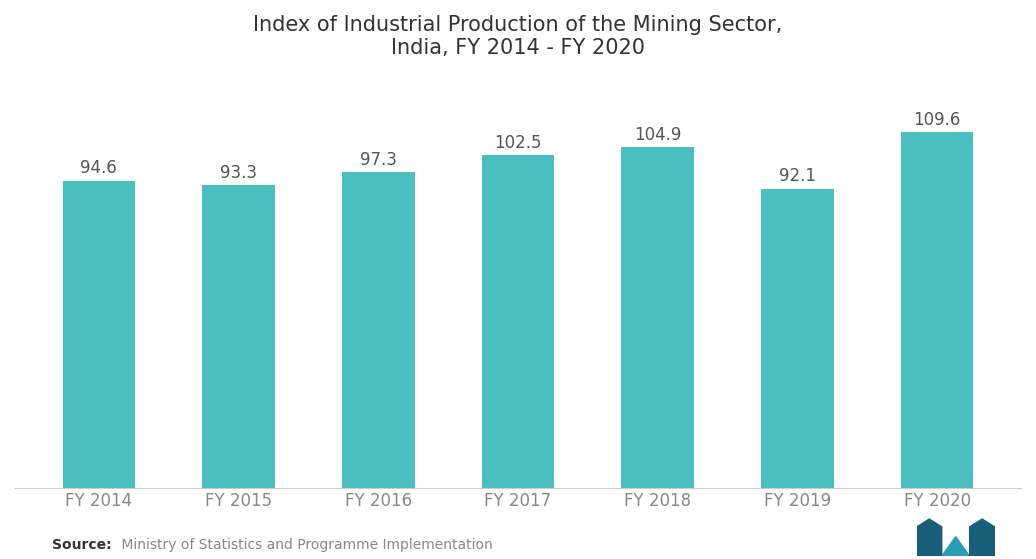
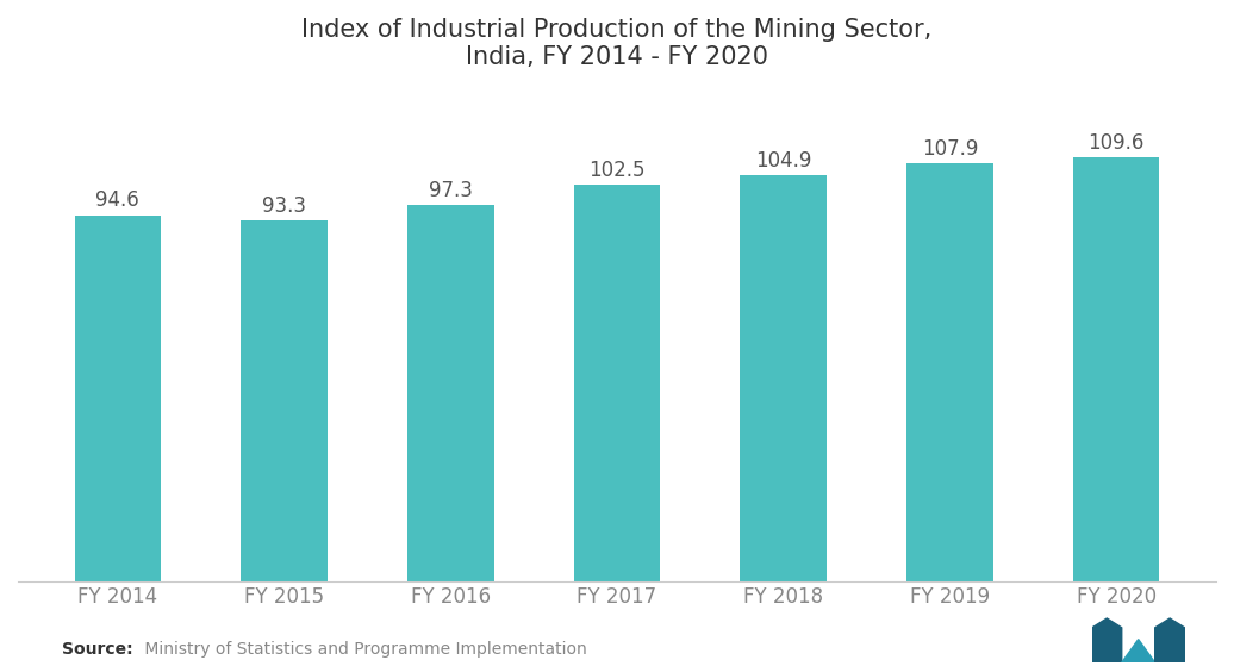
FY 2019: 92.1 -> 107.9
